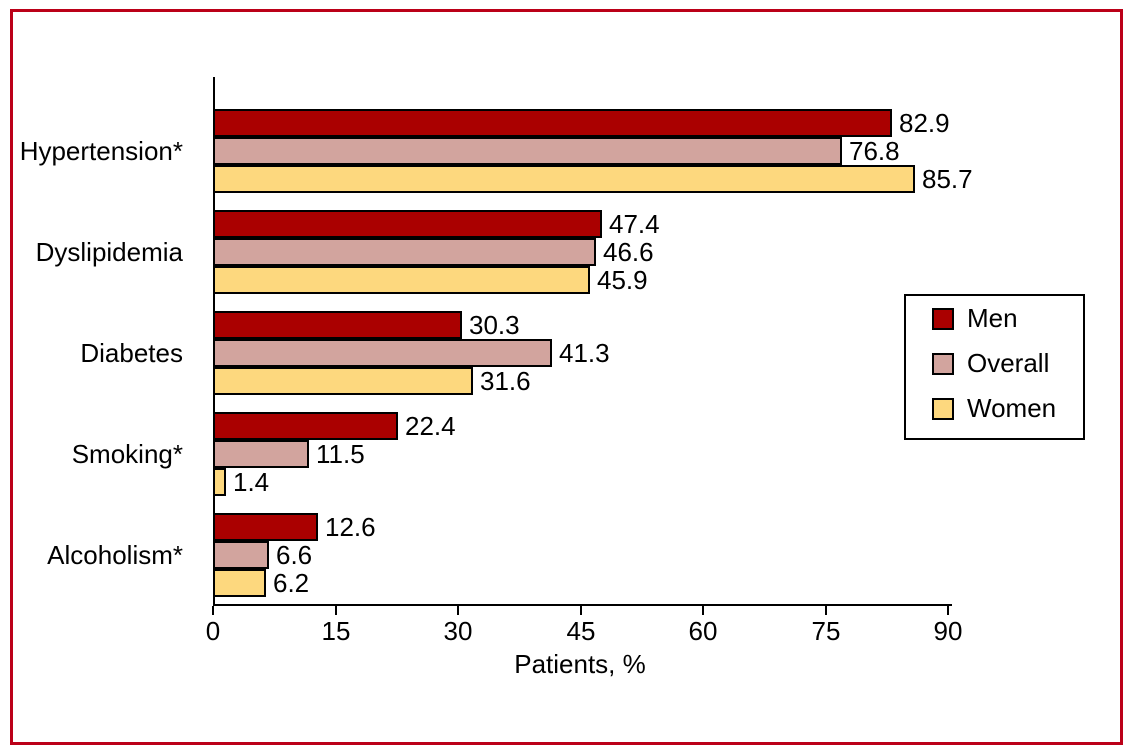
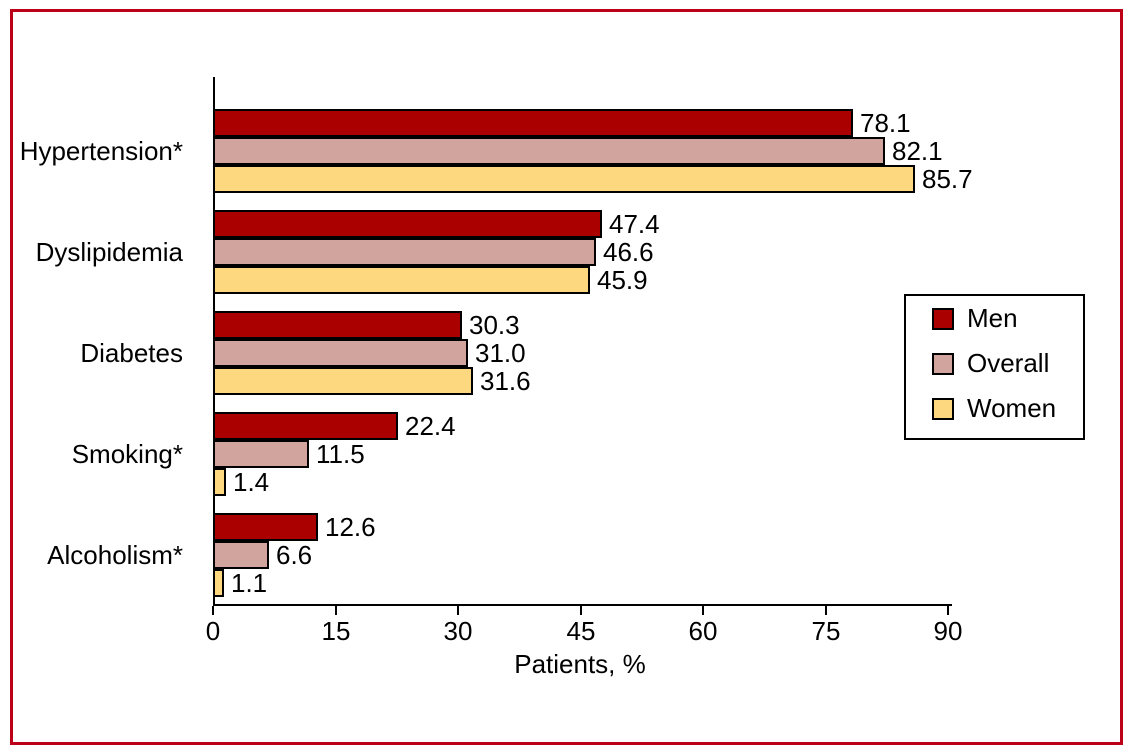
Men/Hypertension*: 82.9 -> 78.1
Overall/Hypertension*: 76.8 -> 82.1
Overall/Diabetes: 41.3 -> 31.0
Women/Alcoholism*: 6.2 -> 1.1
